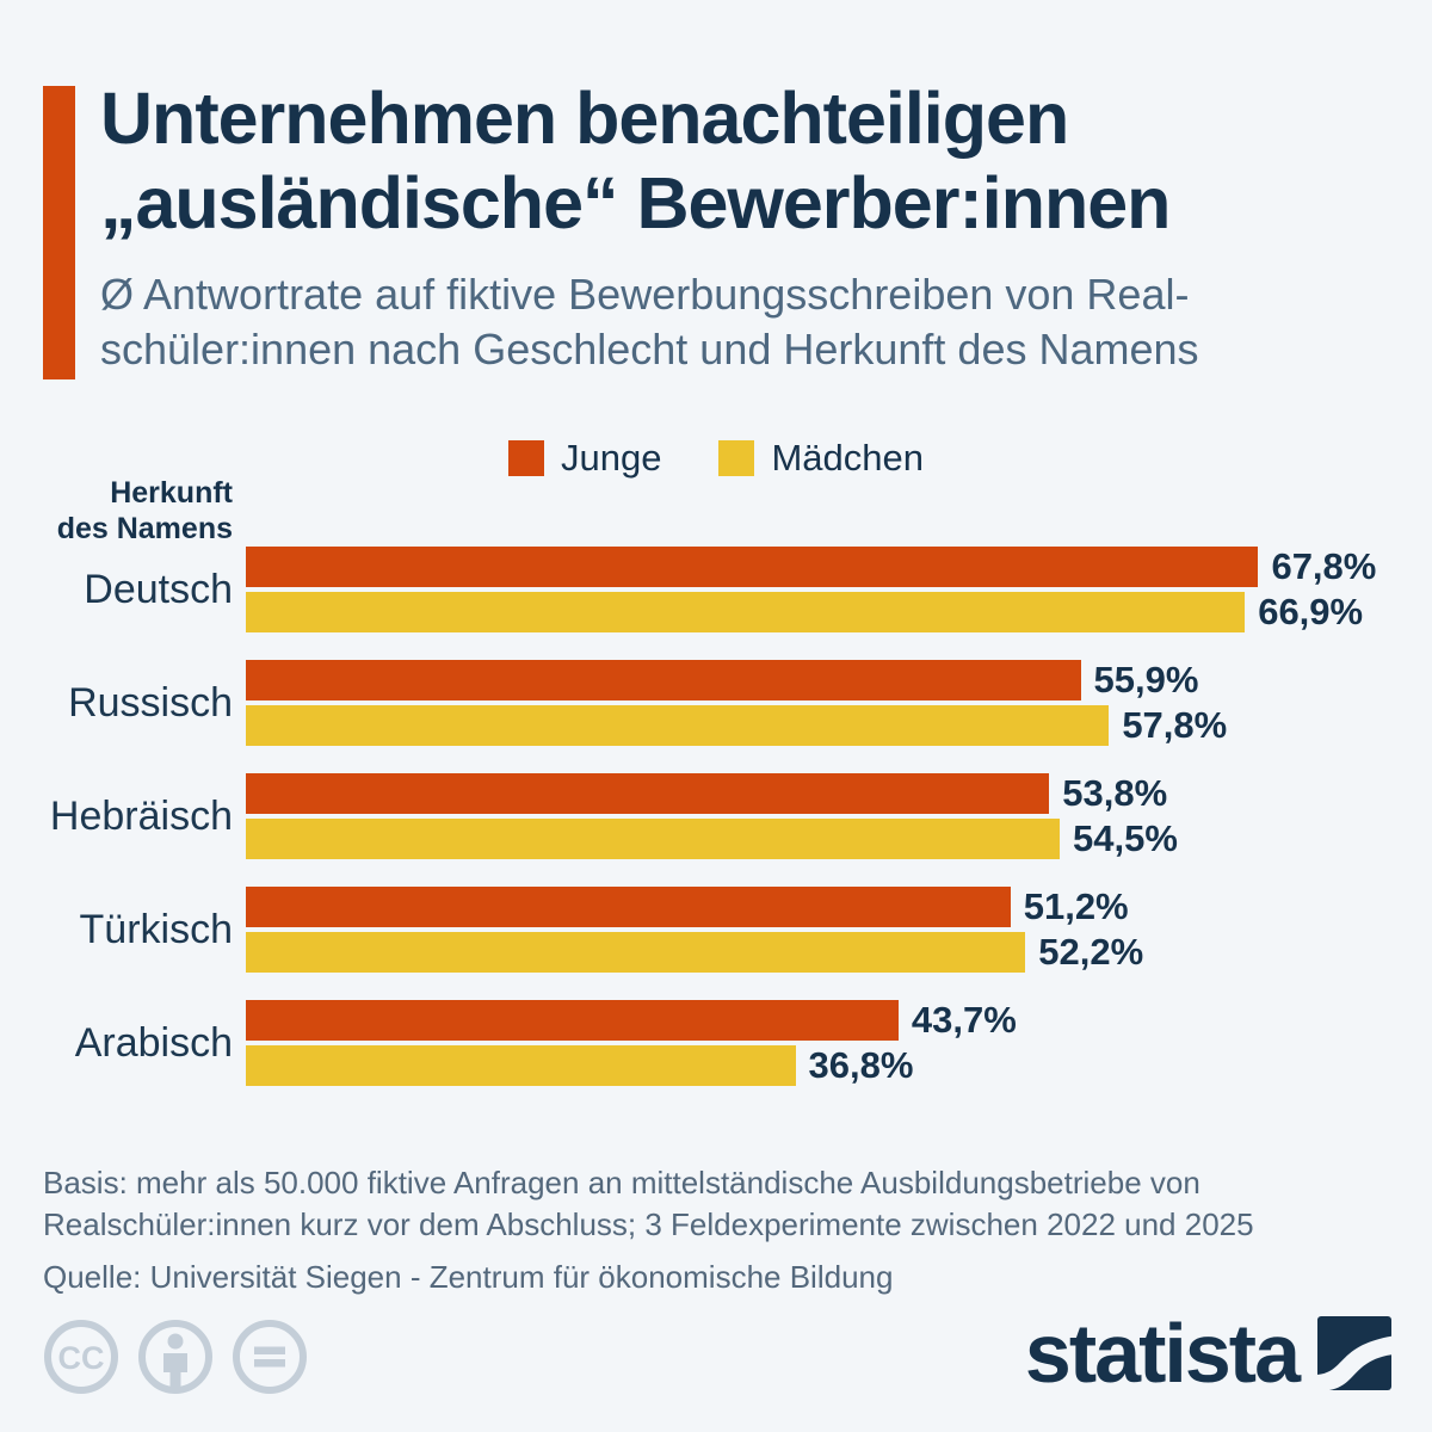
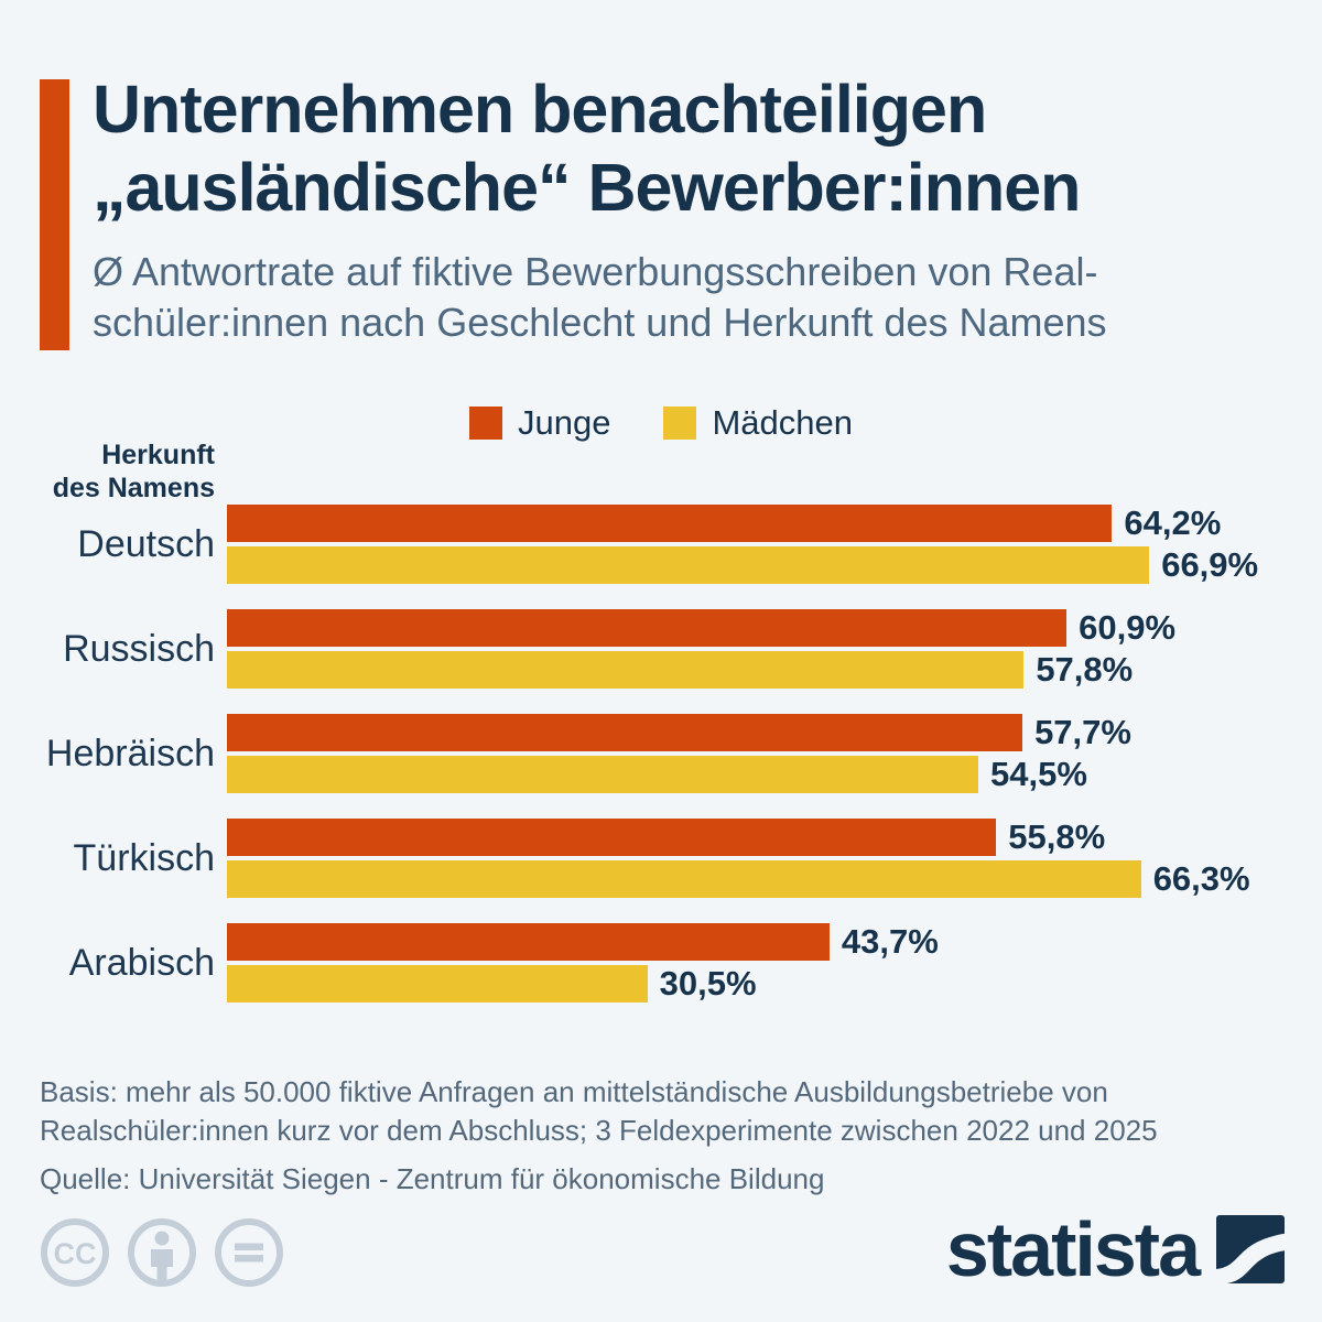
Junge/Deutsch: 67,8% -> 64,2%
Junge/Russisch: 55,9% -> 60,9%
Junge/Hebräisch: 53,8% -> 57,7%
Junge/Türkisch: 51,2% -> 55,8%
Mädchen/Türkisch: 52,2% -> 66,3%
Mädchen/Arabisch: 36,8% -> 30,5%
